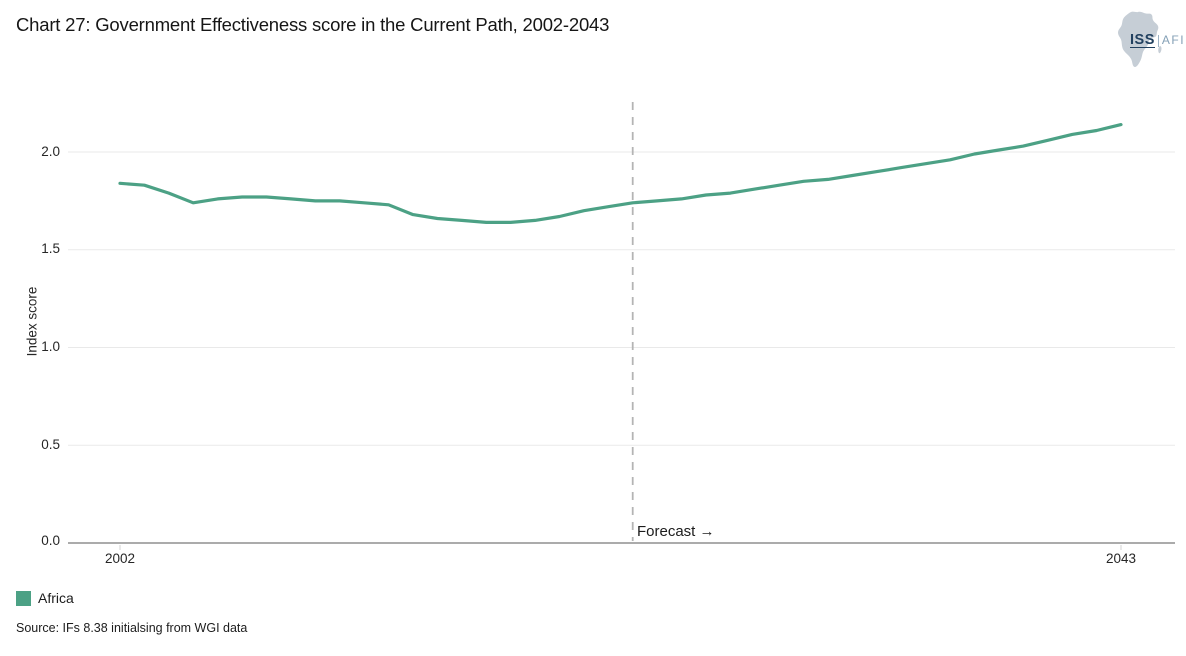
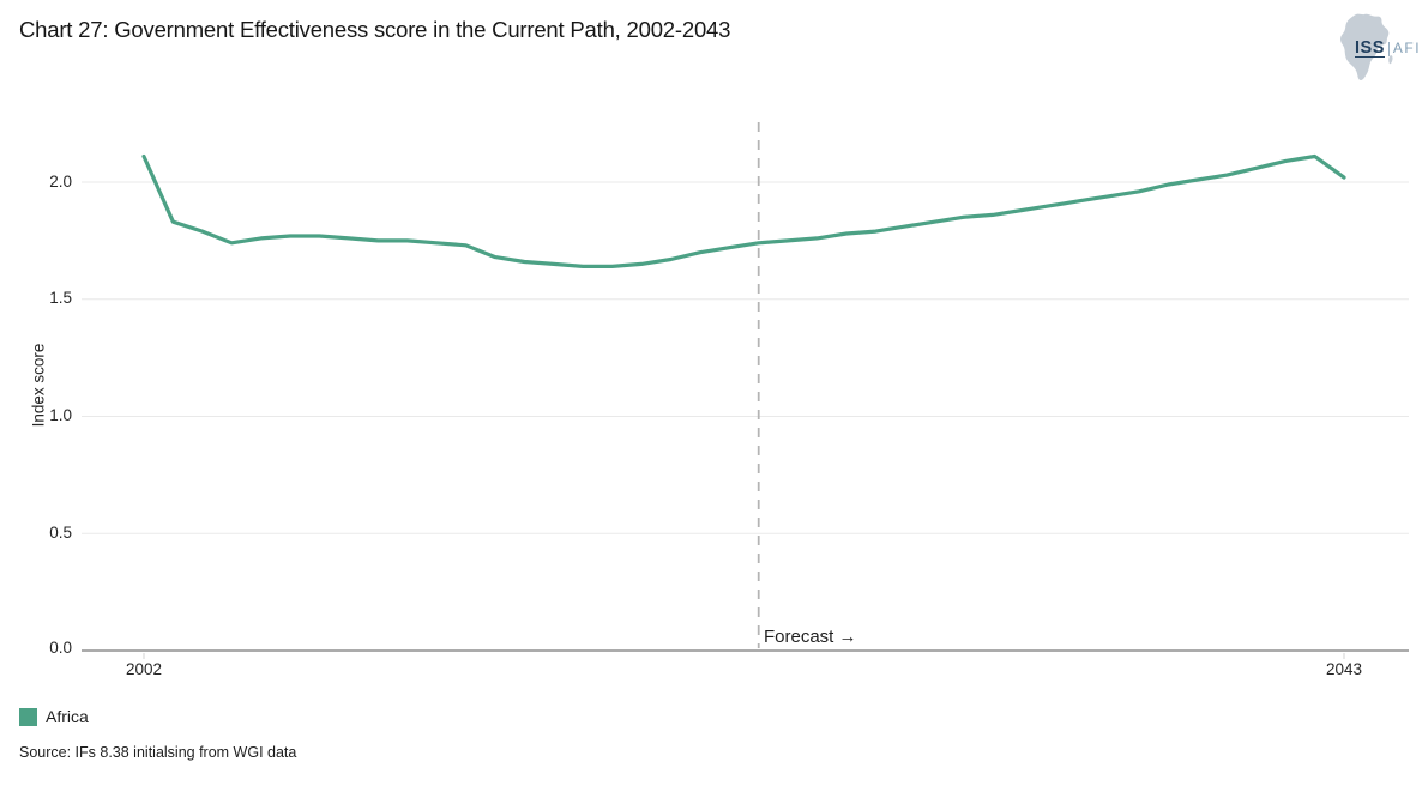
2002: 1.84 -> 2.11
2043: 2.14 -> 2.02
